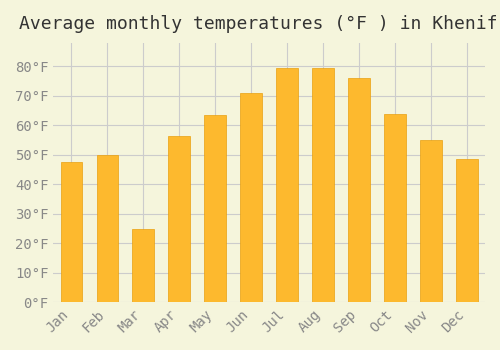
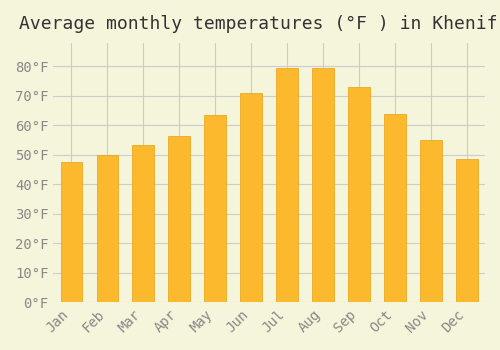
Mar: 25.0°F -> 53.5°F
Sep: 76.0°F -> 73.0°F
